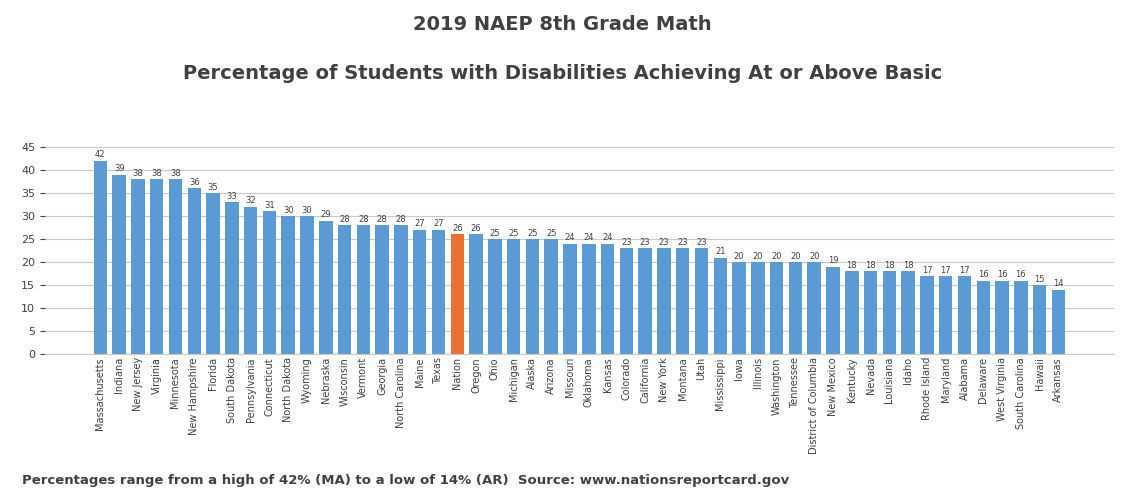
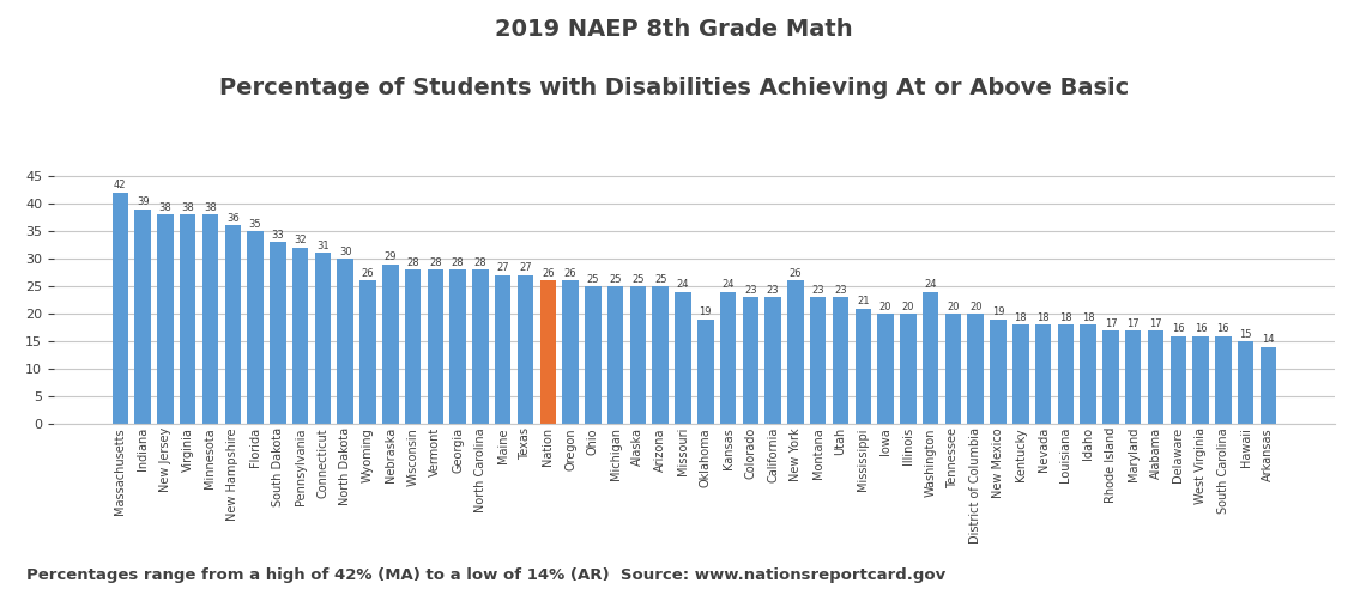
Wyoming: 30 -> 26
Oklahoma: 24 -> 19
New York: 23 -> 26
Washington: 20 -> 24
